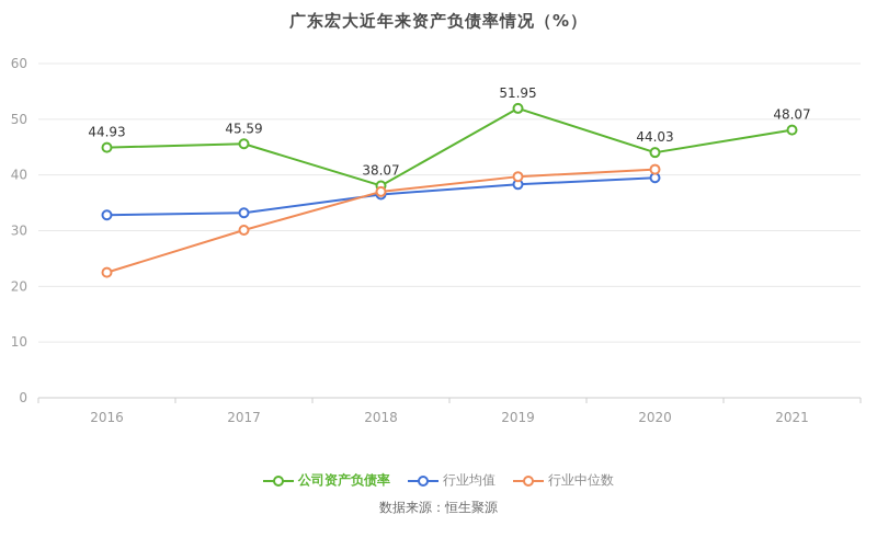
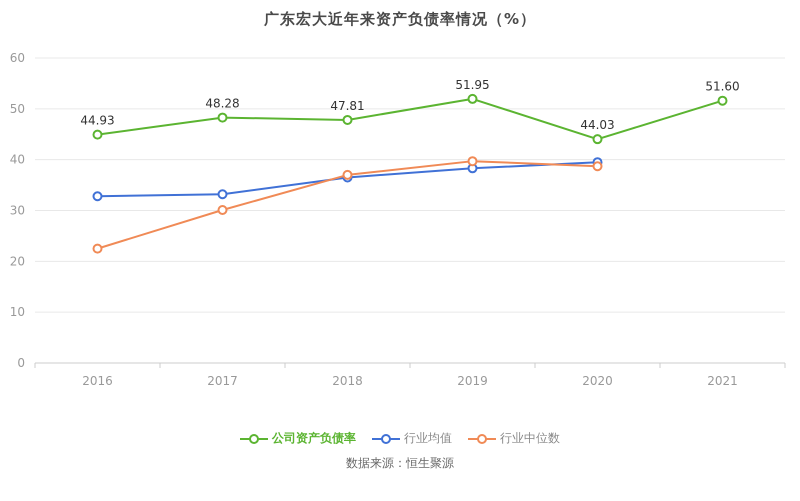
公司资产负债率/2017: 45.59 -> 48.28
公司资产负债率/2018: 38.07 -> 47.81
行业中位数/2020: 41 -> 39
公司资产负债率/2021: 48.07 -> 51.60
